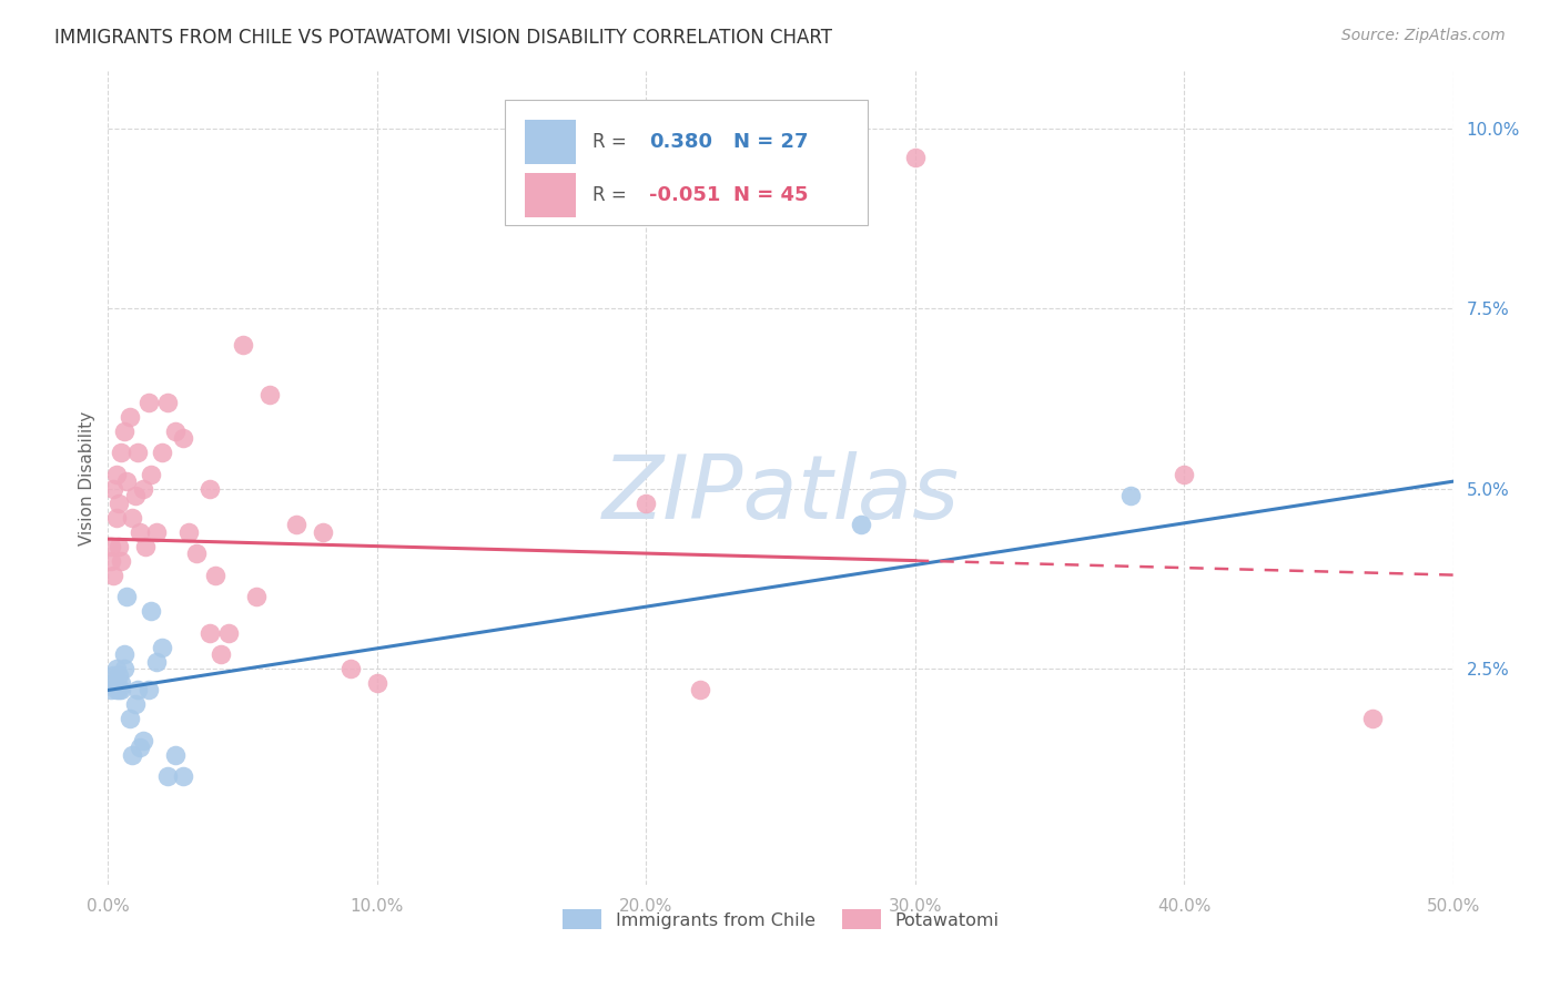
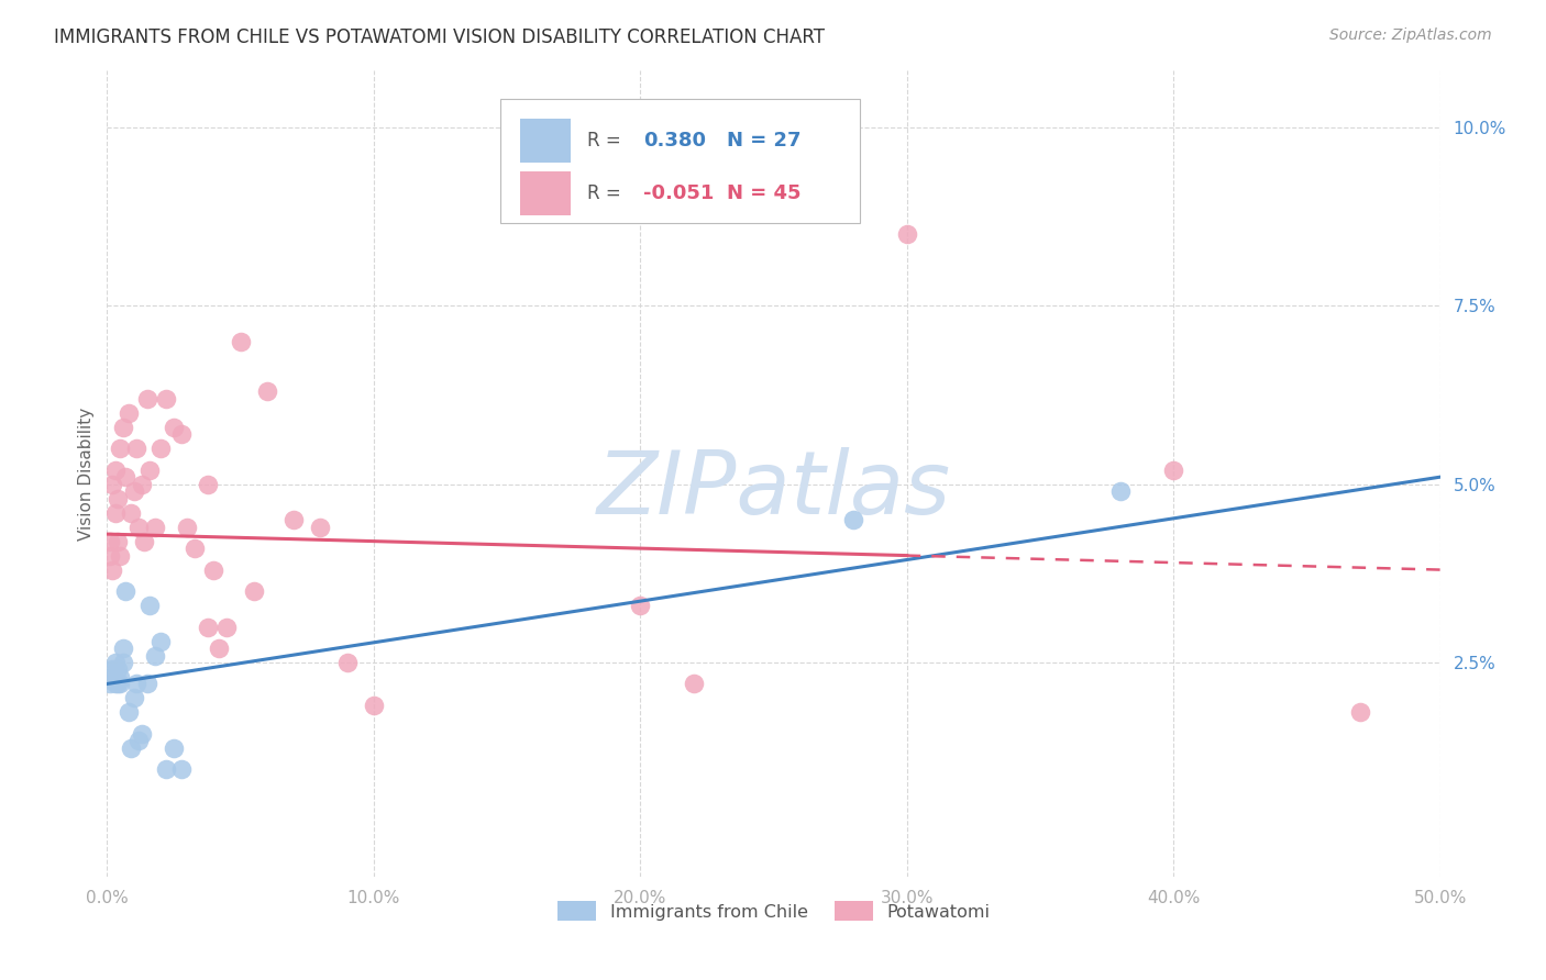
Potawatomi/10.0%: 2.3% -> 1.9%
Potawatomi/20.0%: 4.8% -> 3.3%
Potawatomi/30.0%: 9.6% -> 8.5%
